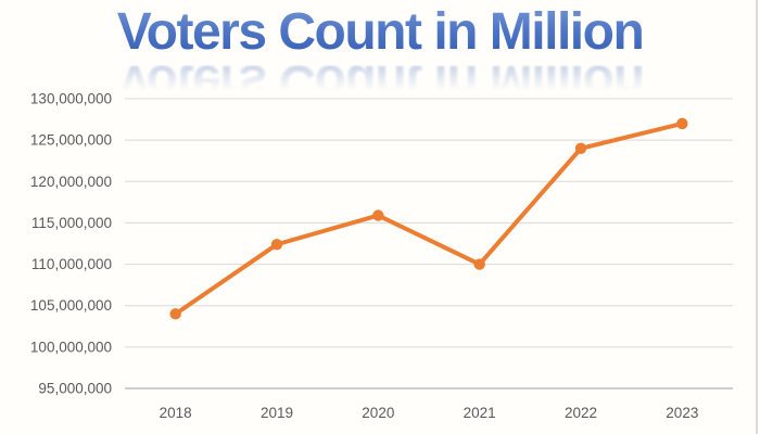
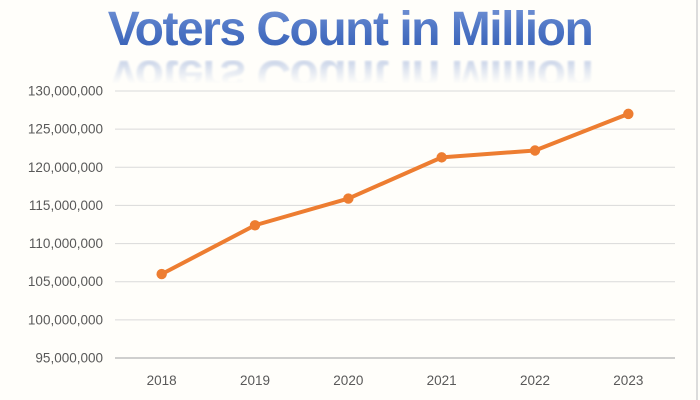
2018: 104000000 -> 106000000
2021: 110000000 -> 121000000
2022: 124000000 -> 122000000
